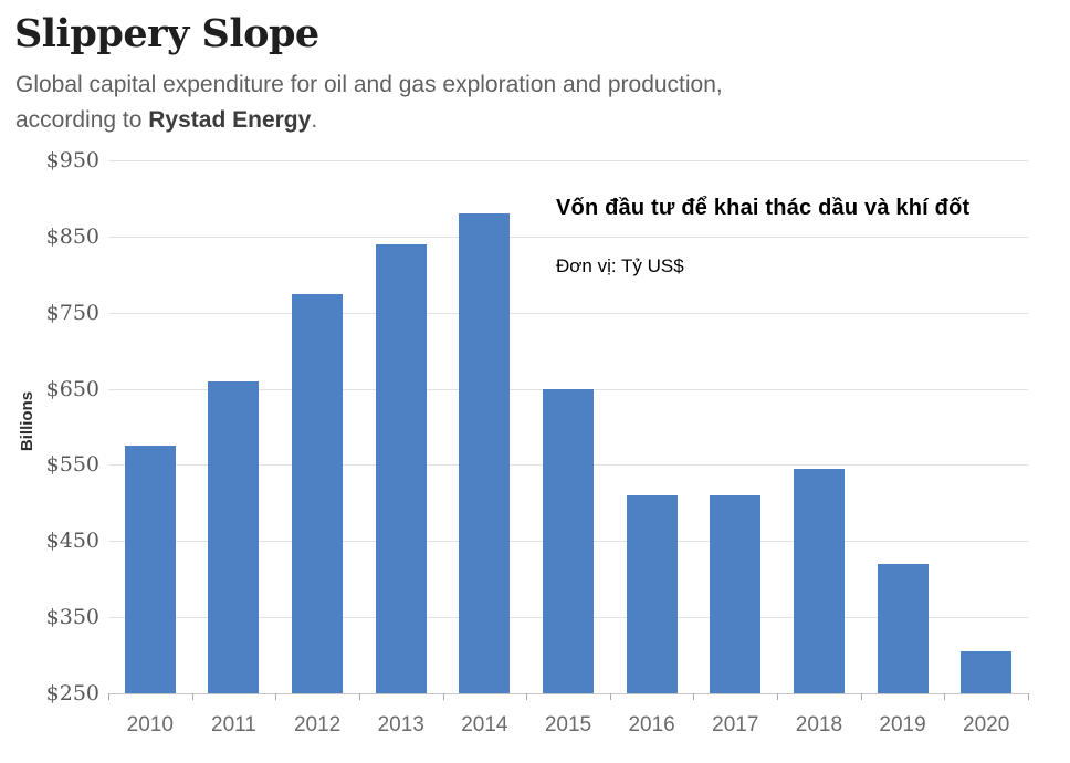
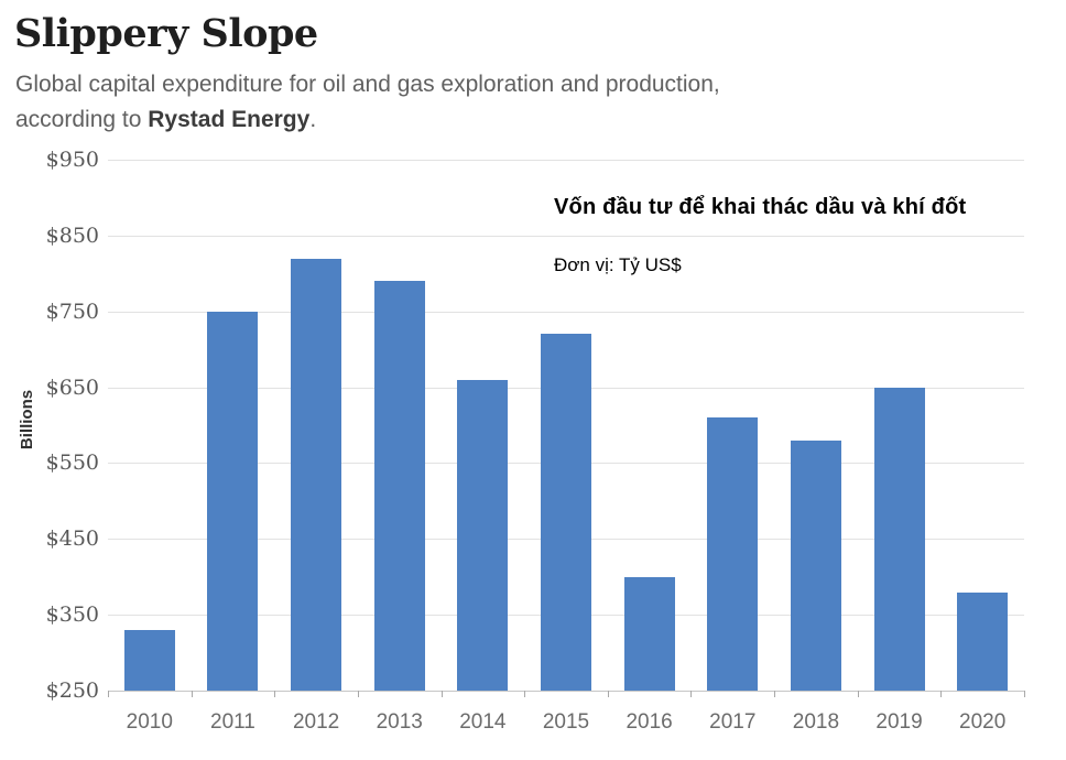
2010: $580 -> $330
2011: $660 -> $750
2012: $780 -> $820
2013: $840 -> $790
2014: $880 -> $660
2015: $650 -> $720
2016: $510 -> $400
2017: $510 -> $610
2018: $540 -> $580
2019: $420 -> $650
2020: $300 -> $380
